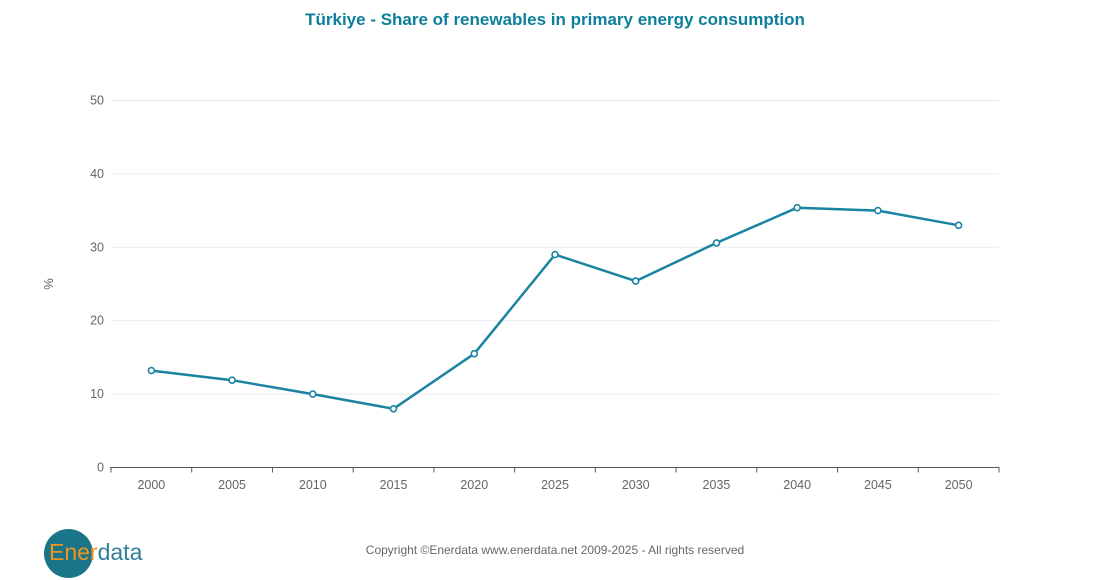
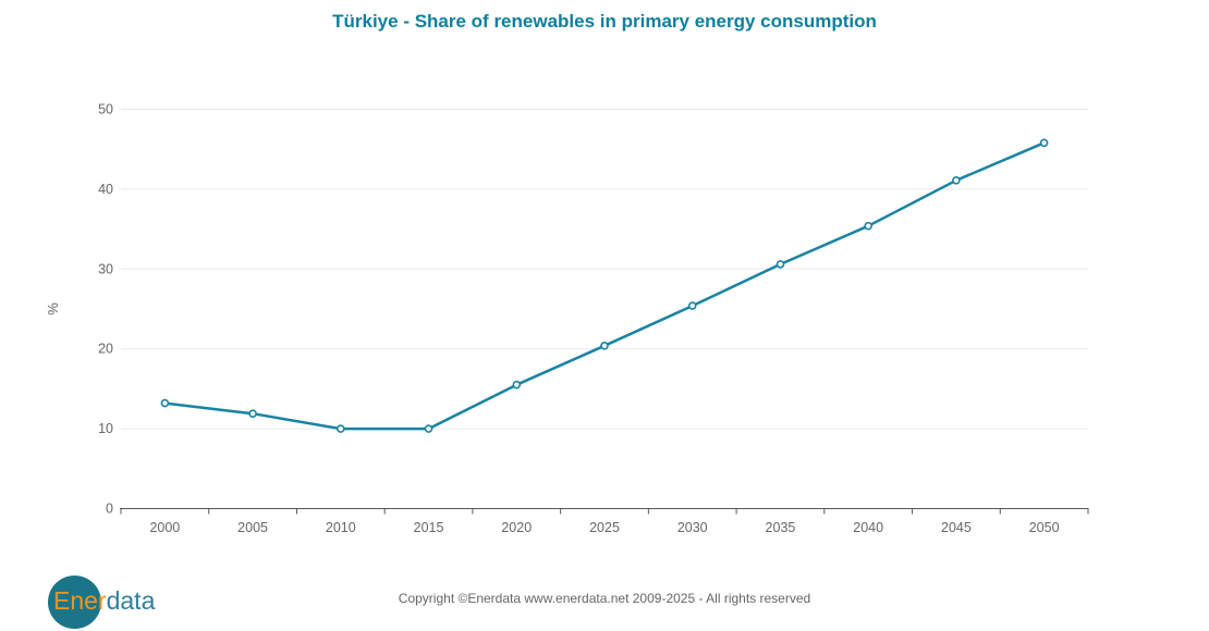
2015: 8 -> 10
2025: 29 -> 20
2045: 35 -> 41
2050: 33 -> 46
